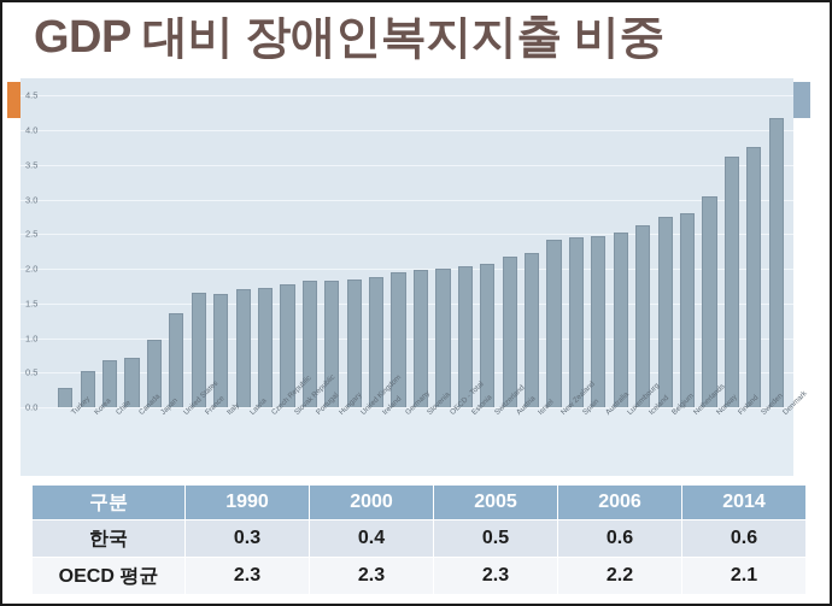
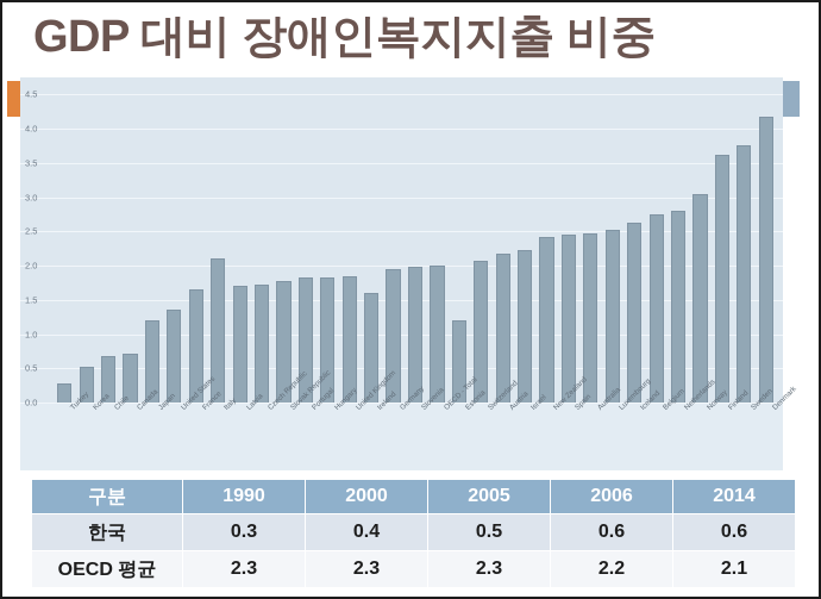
Japan: 1.0 -> 1.2
Italy: 1.6 -> 2.1
Ireland: 1.9 -> 1.6
Estonia: 2.0 -> 1.2
